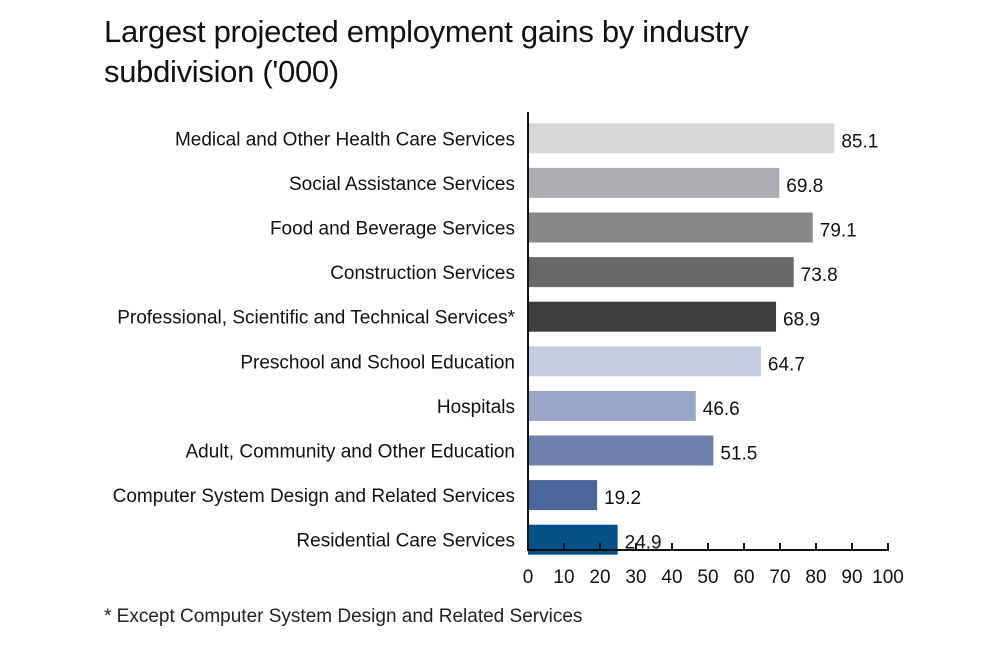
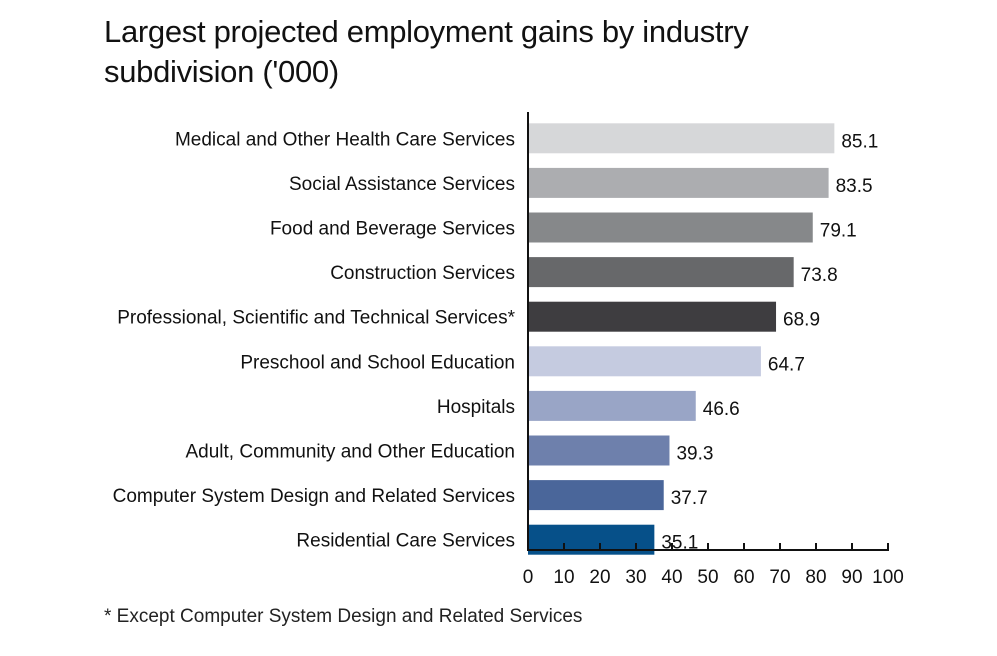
Social Assistance Services: 69.8 -> 83.5
Adult, Community and Other Education: 51.5 -> 39.3
Computer System Design and Related Services: 19.2 -> 37.7
Residential Care Services: 24.9 -> 35.1
